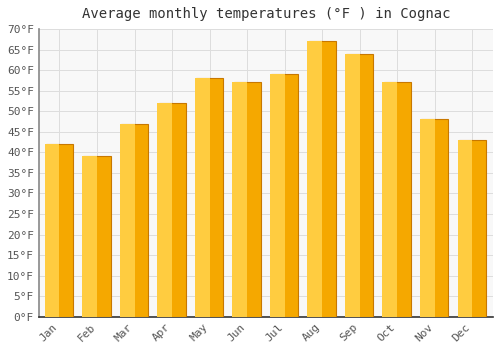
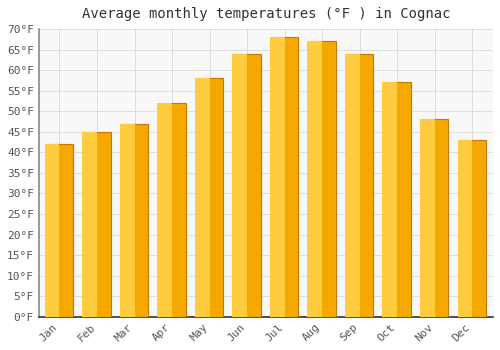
Feb: 39°F -> 45°F
Jun: 57°F -> 64°F
Jul: 59°F -> 68°F
